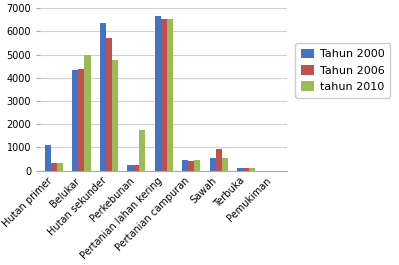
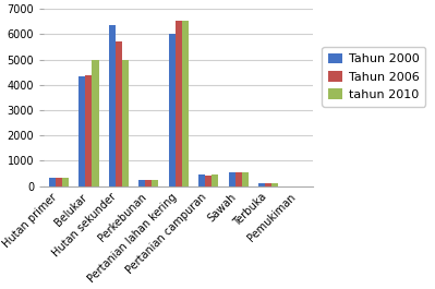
Tahun 2000/Hutan primer: 1100 -> 350
tahun 2010/Hutan sekunder: 4750 -> 5000
tahun 2010/Perkebunan: 1750 -> 250
Tahun 2000/Pertanian lahan kering: 6650 -> 6000
Tahun 2006/Sawah: 950 -> 550
